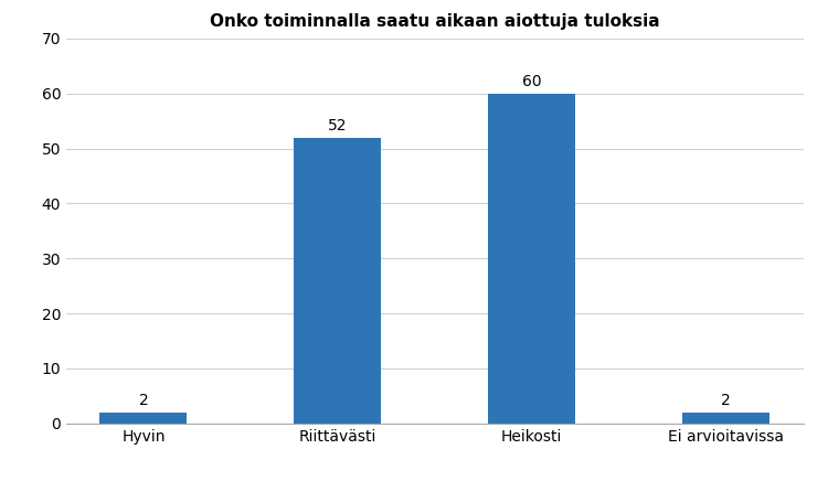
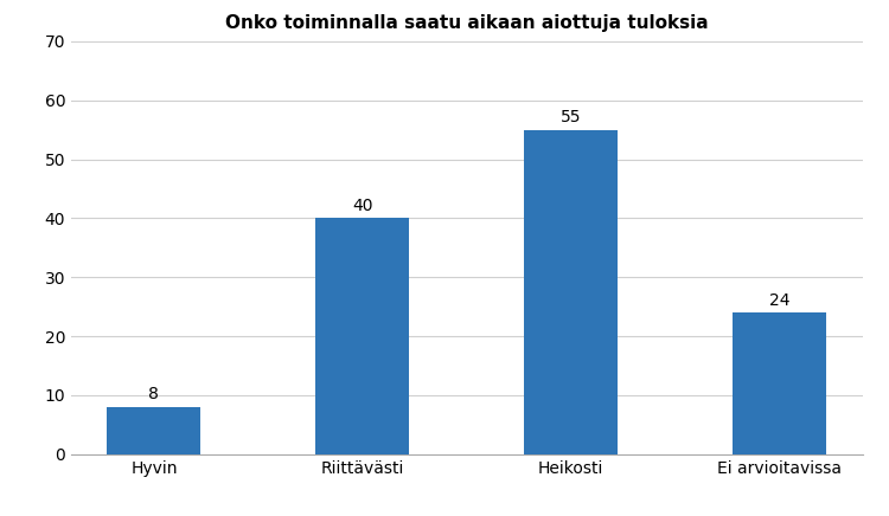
Hyvin: 2 -> 8
Riittävästi: 52 -> 40
Heikosti: 60 -> 55
Ei arvioitavissa: 2 -> 24
